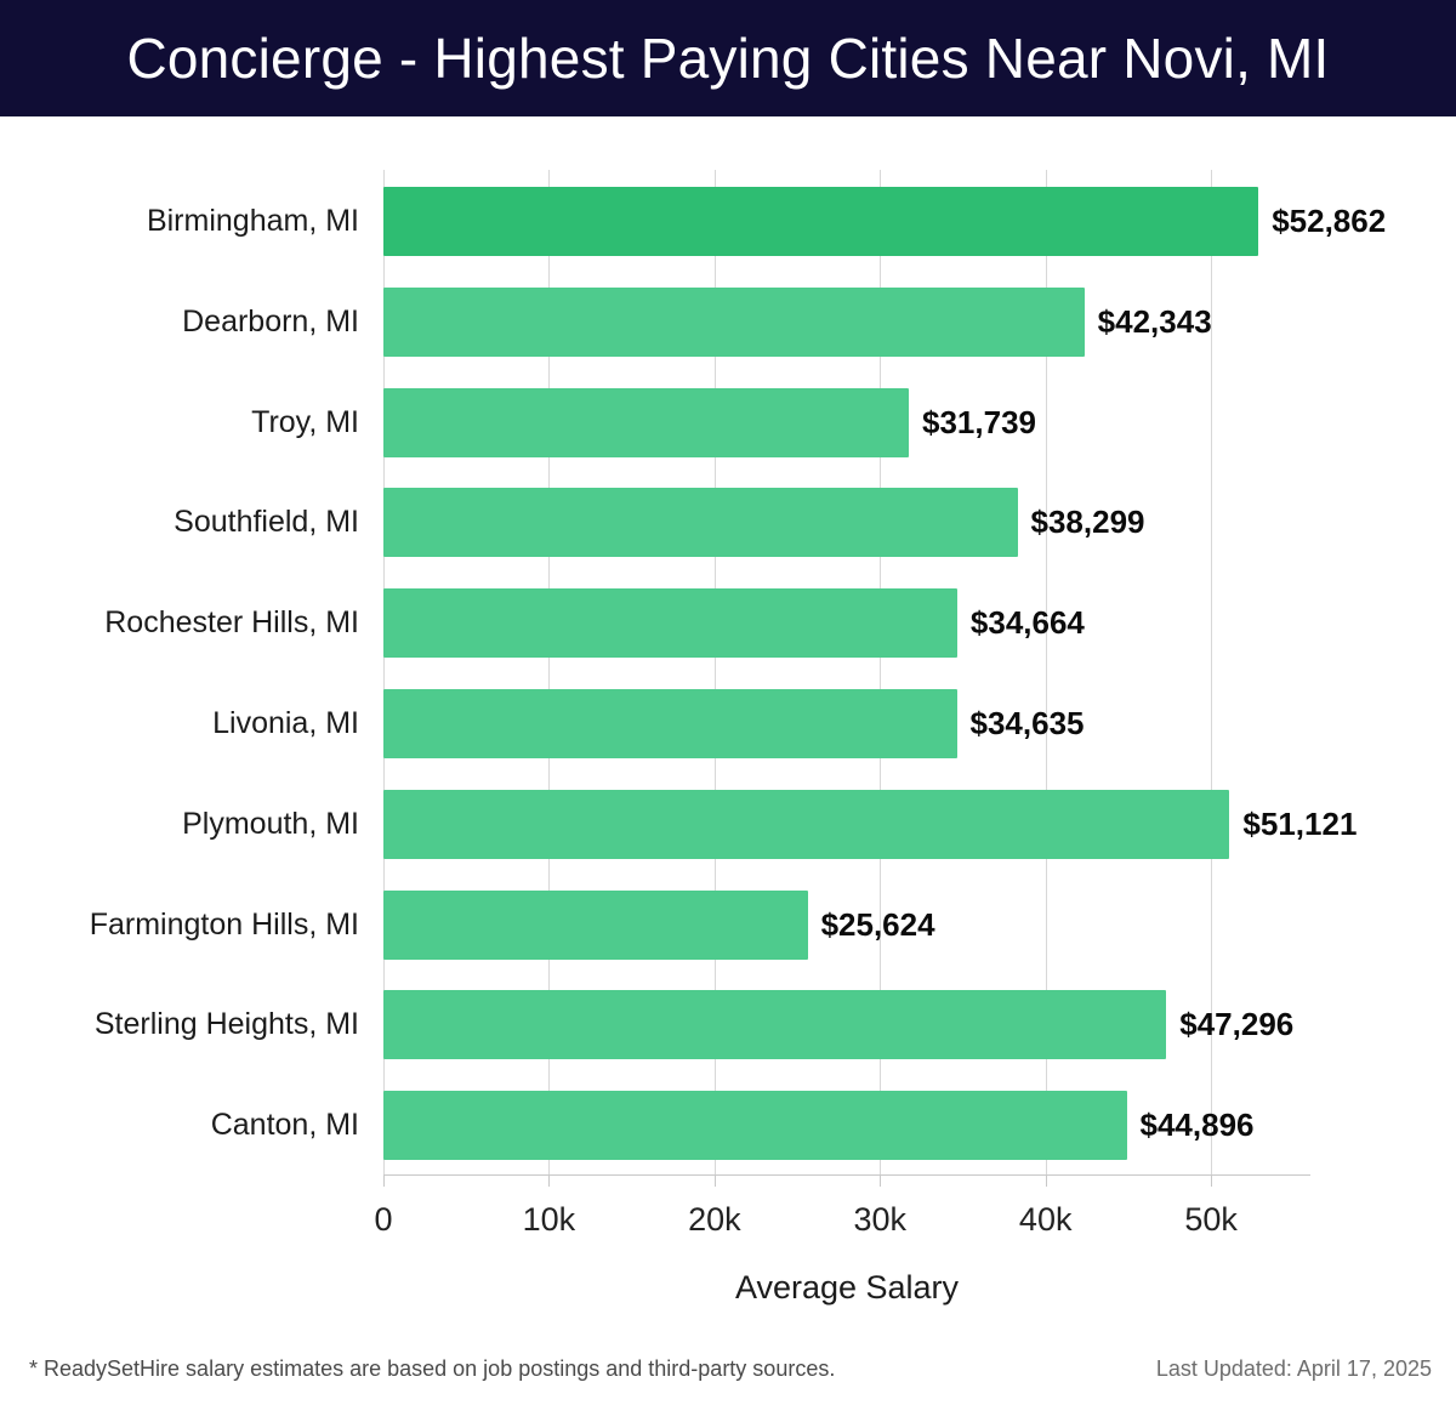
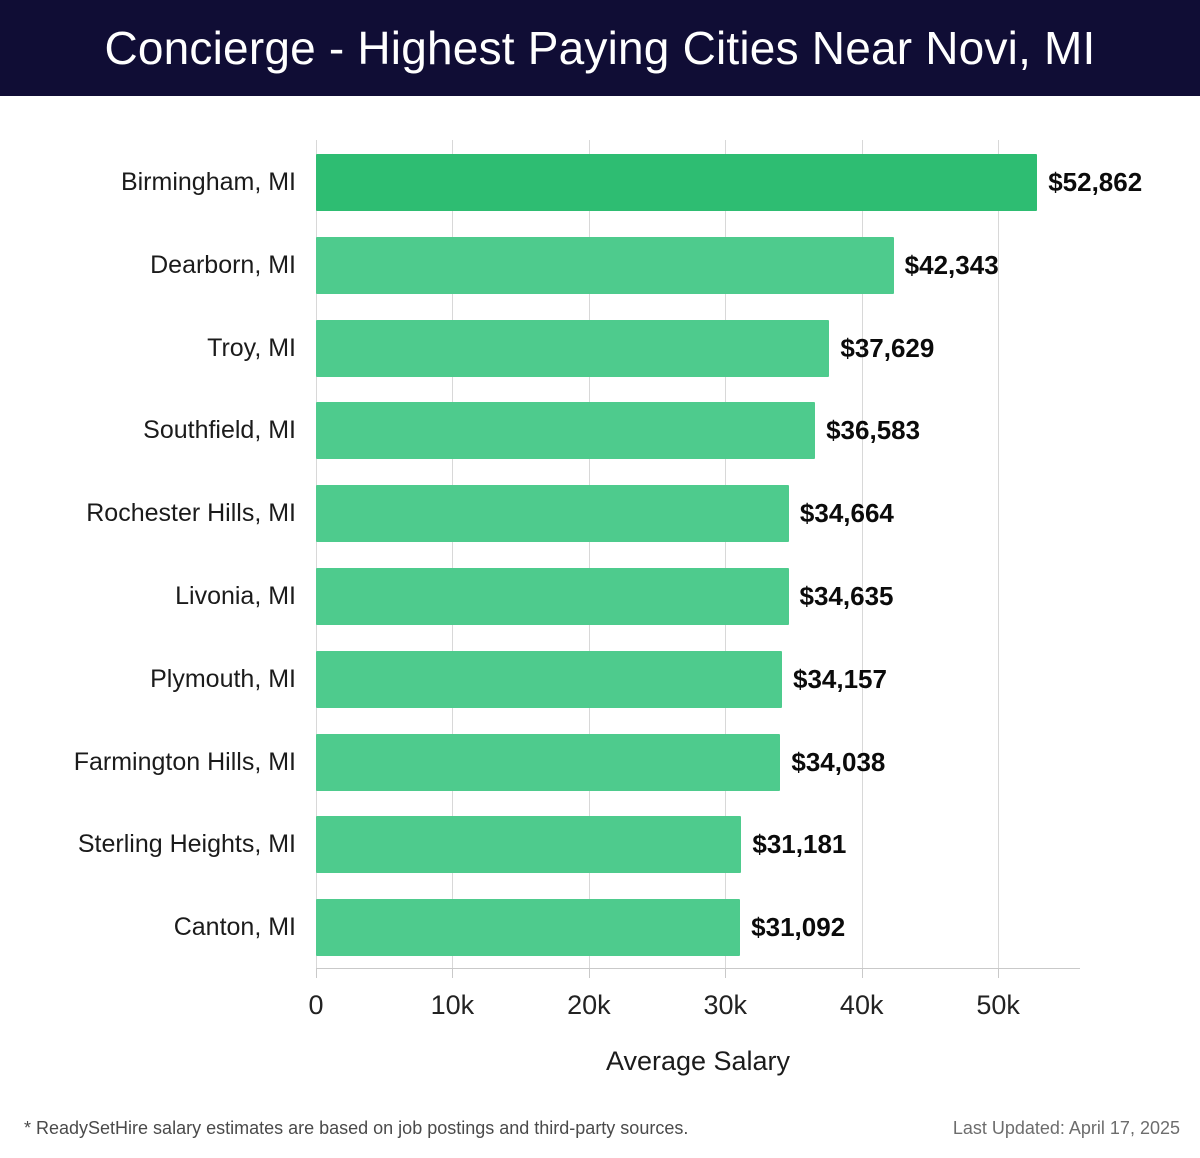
Troy, MI: $31,739 -> $37,629
Southfield, MI: $38,299 -> $36,583
Plymouth, MI: $51,121 -> $34,157
Farmington Hills, MI: $25,624 -> $34,038
Sterling Heights, MI: $47,296 -> $31,181
Canton, MI: $44,896 -> $31,092
